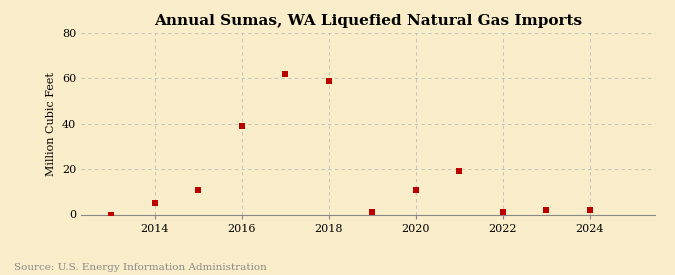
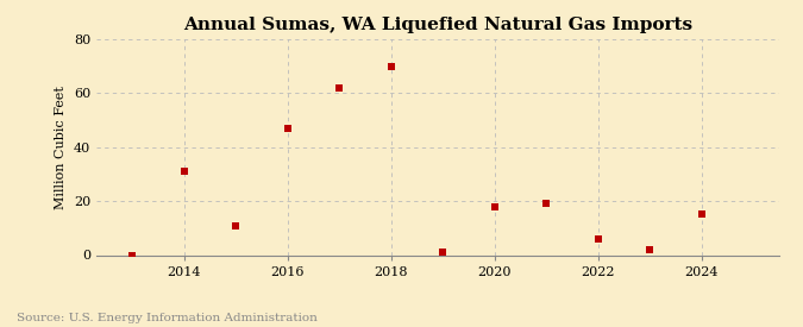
2014: 5 -> 31
2016: 39 -> 47
2018: 59 -> 70
2020: 11 -> 18
2022: 1 -> 6
2024: 2 -> 15
